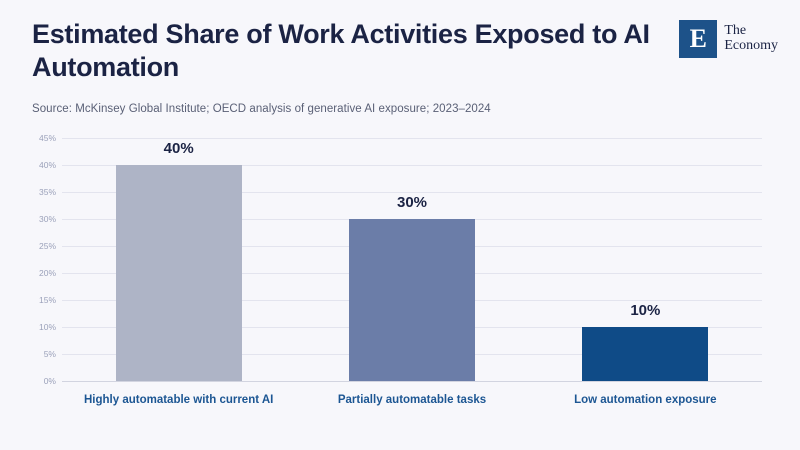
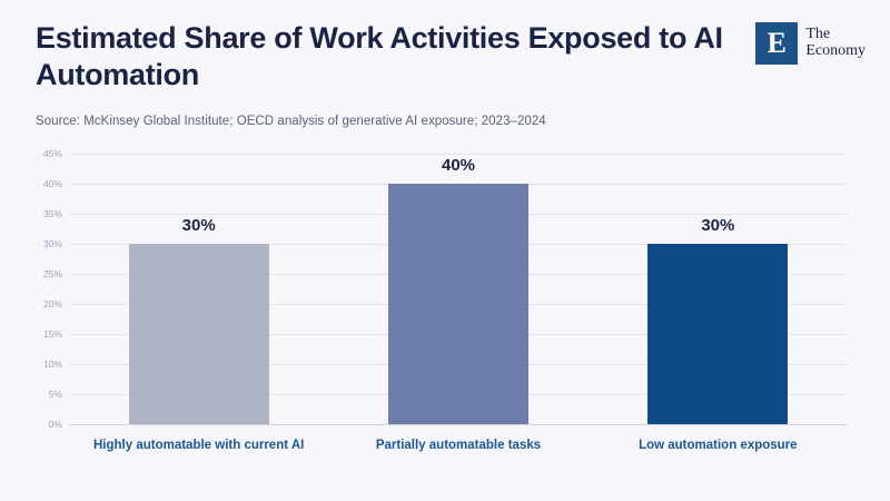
Highly automatable with current AI: 40% -> 30%
Partially automatable tasks: 30% -> 40%
Low automation exposure: 10% -> 30%
